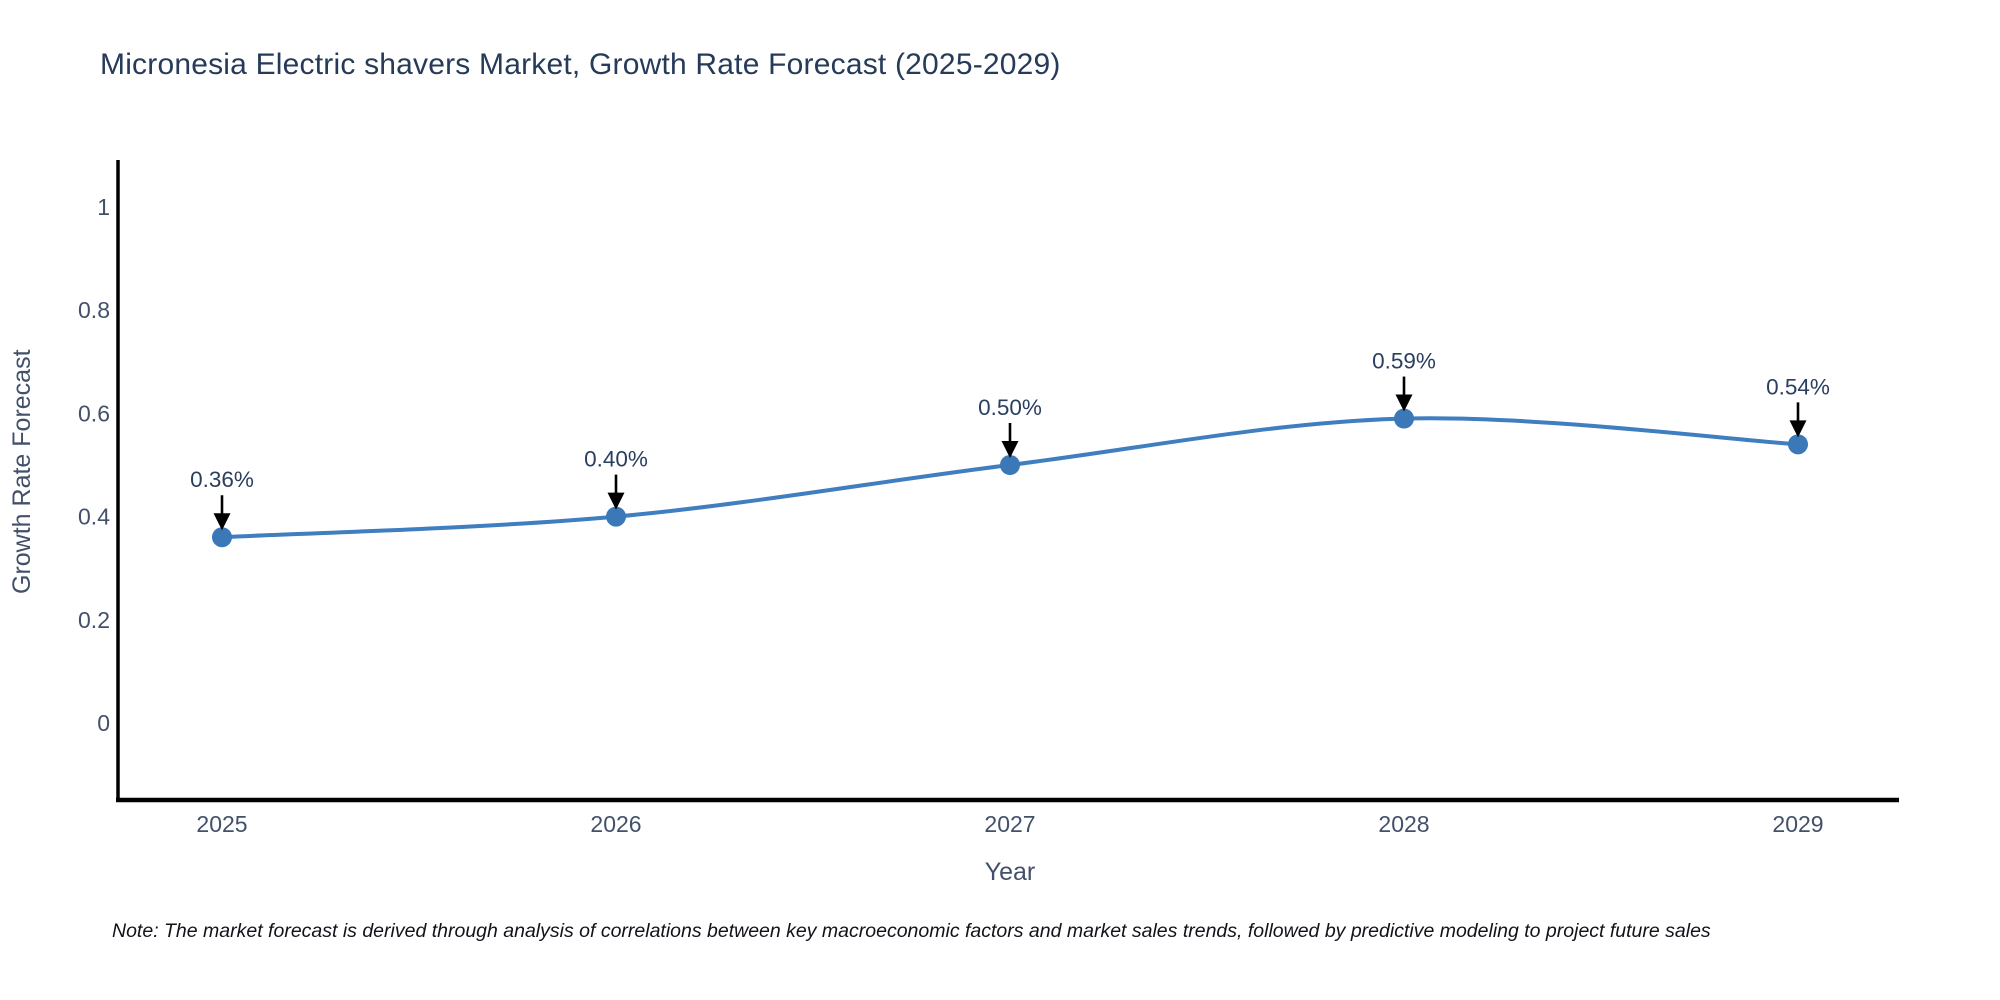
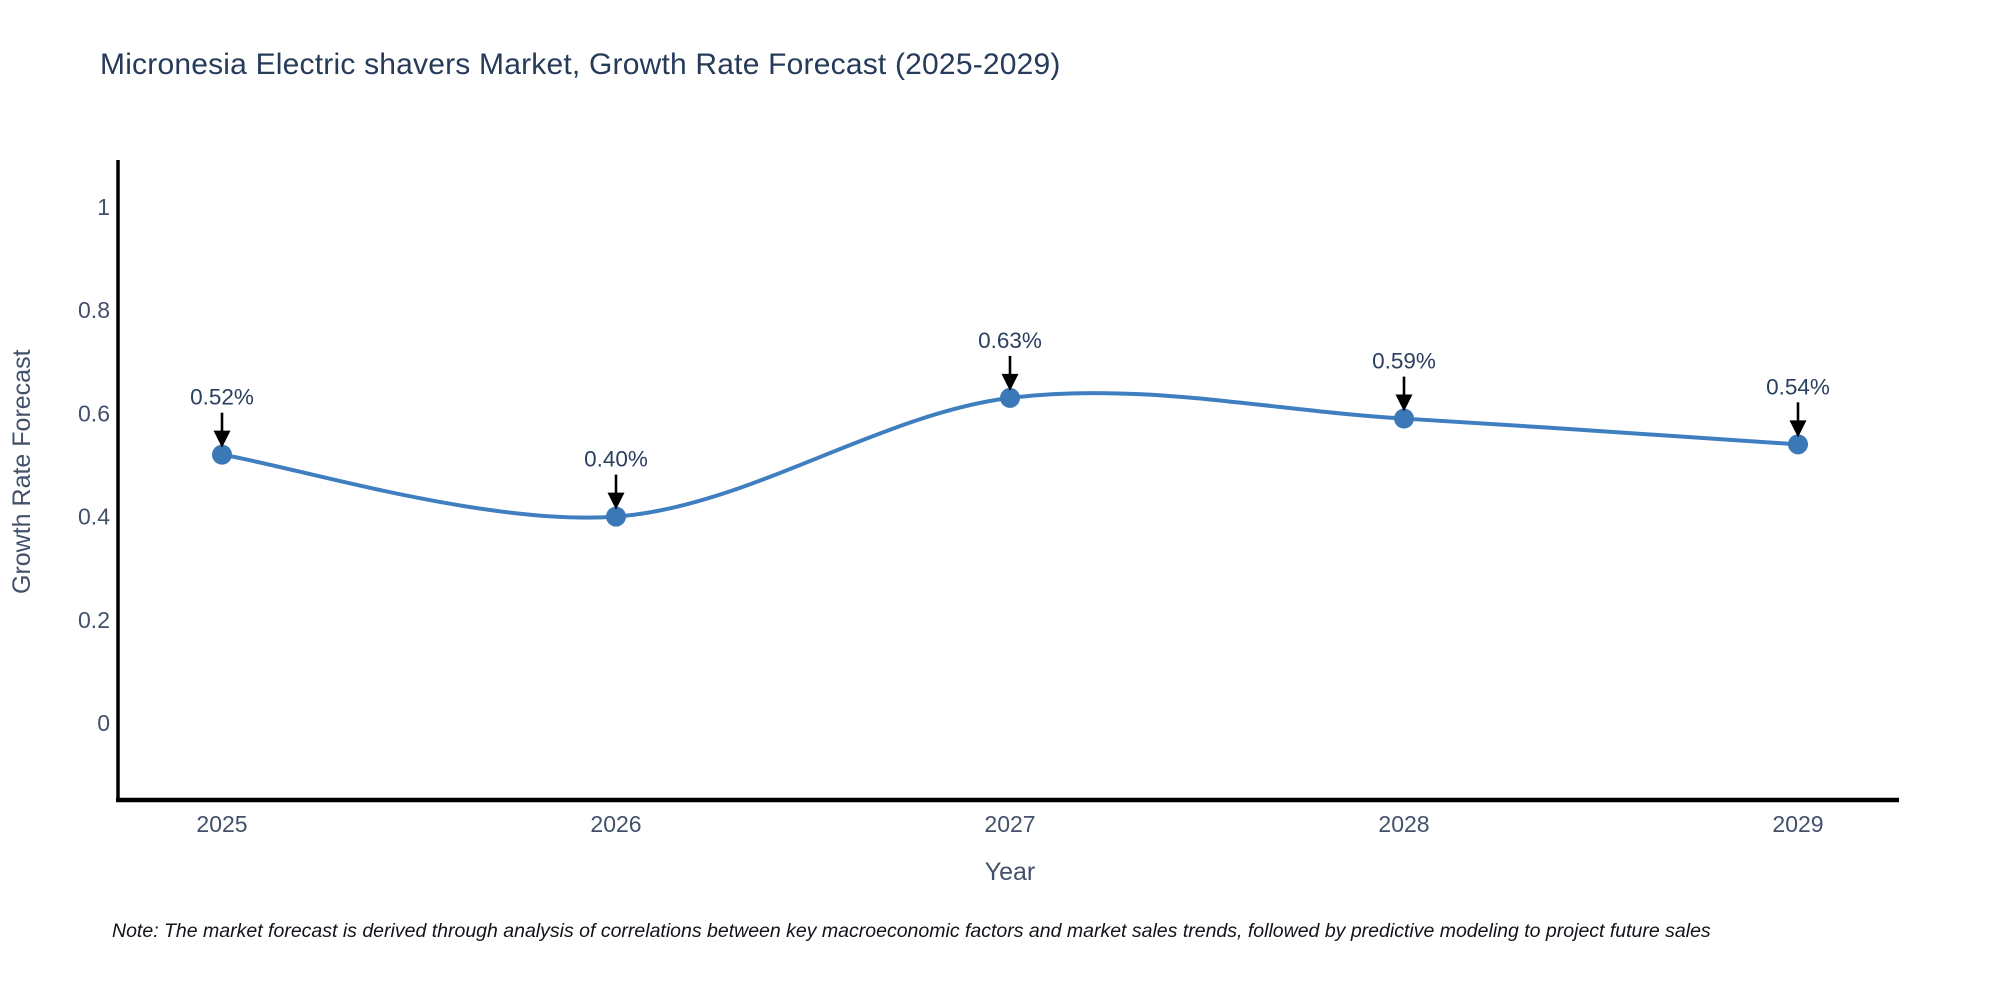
2025: 0.36% -> 0.52%
2027: 0.50% -> 0.63%
